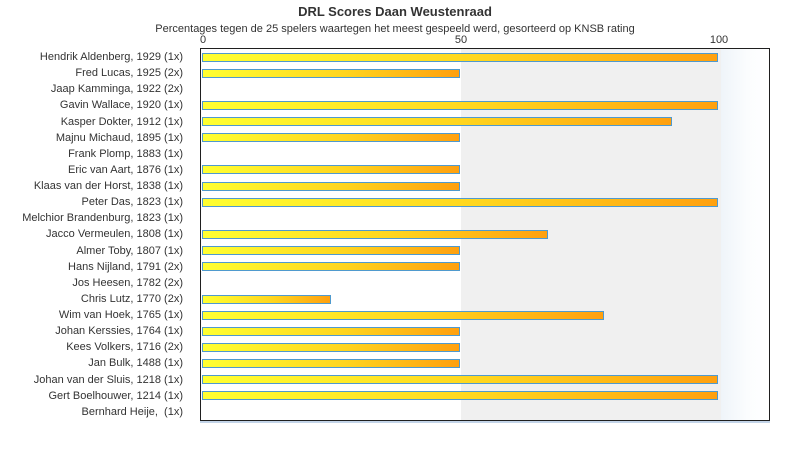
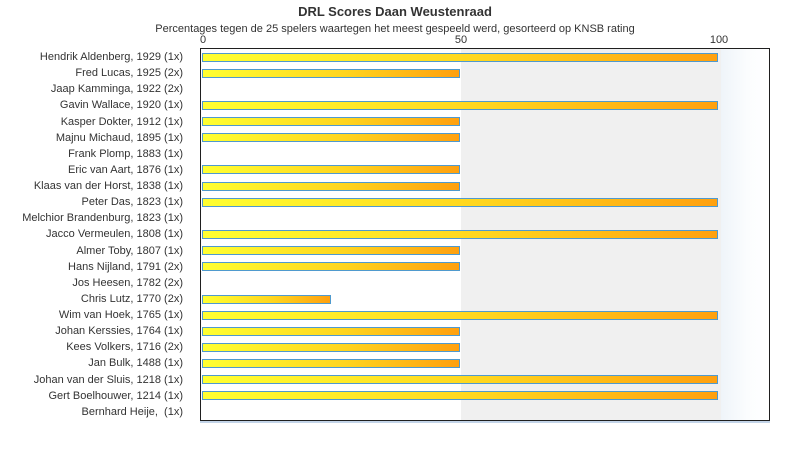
Kasper Dokter, 1912 (1x): 91 -> 50
Jacco Vermeulen, 1808 (1x): 67 -> 100
Wim van Hoek, 1765 (1x): 78 -> 100
